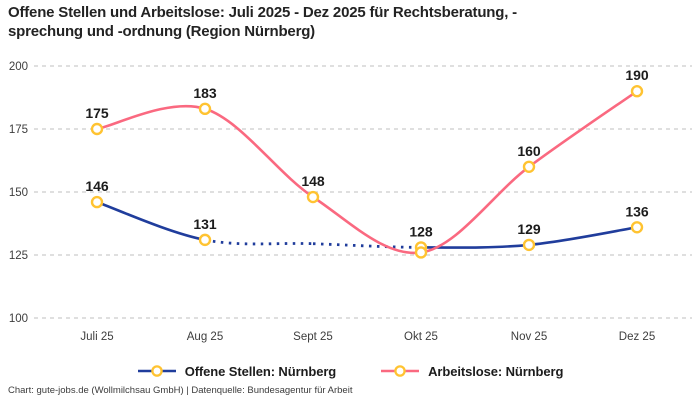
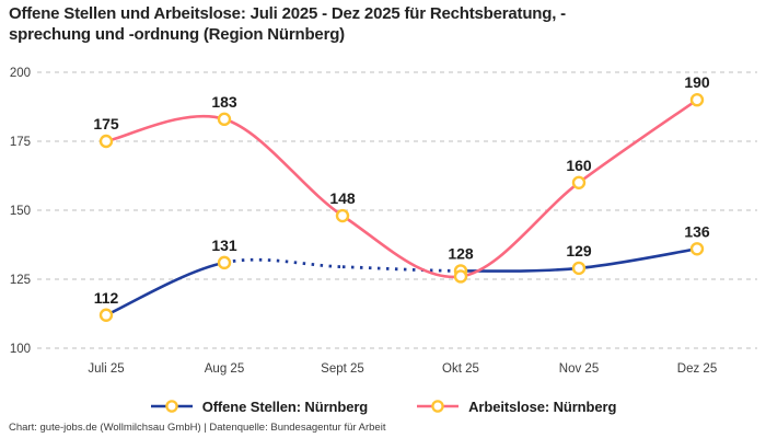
Offene Stellen: Nürnberg/Juli 25: 146 -> 112
